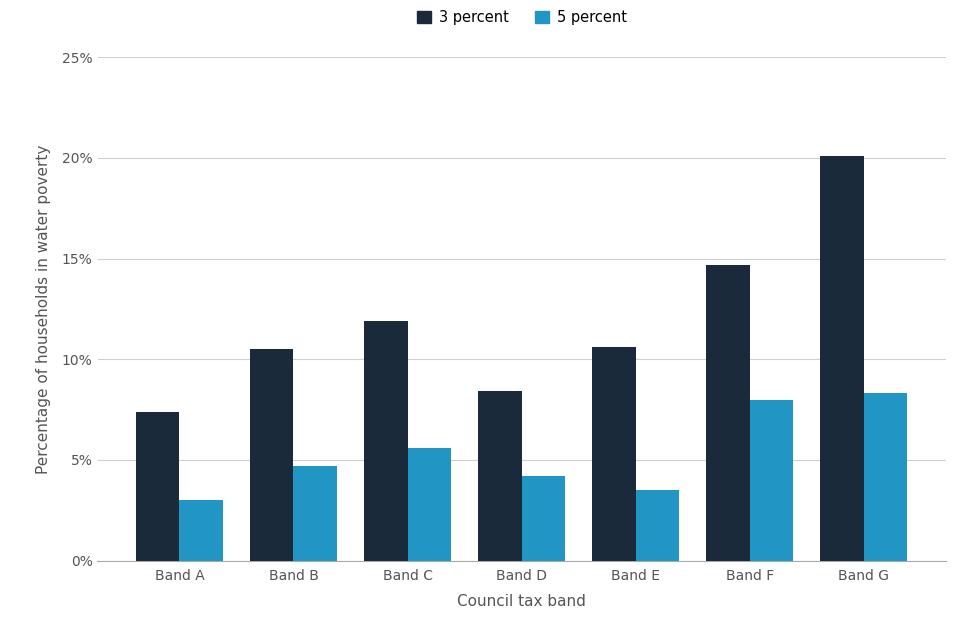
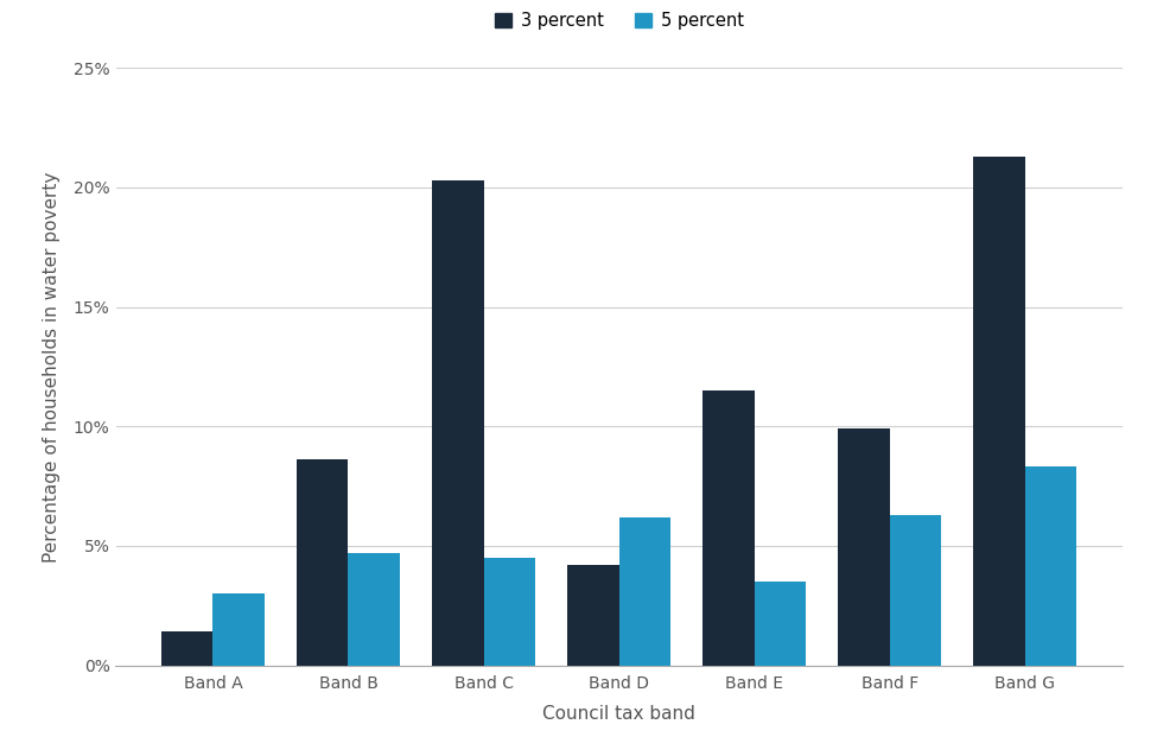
3 percent/Band A: 7.4% -> 1.4%
3 percent/Band B: 10.5% -> 8.6%
3 percent/Band C: 11.9% -> 20.3%
5 percent/Band C: 5.6% -> 4.5%
3 percent/Band D: 8.4% -> 4.2%
5 percent/Band D: 4.2% -> 6.2%
3 percent/Band E: 10.6% -> 11.5%
3 percent/Band F: 14.7% -> 9.9%
5 percent/Band F: 8.0% -> 6.3%
3 percent/Band G: 20.1% -> 21.3%
